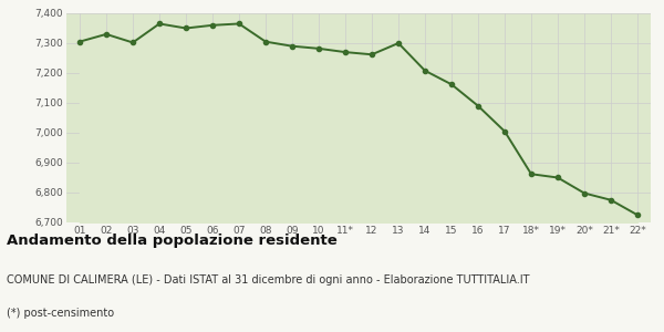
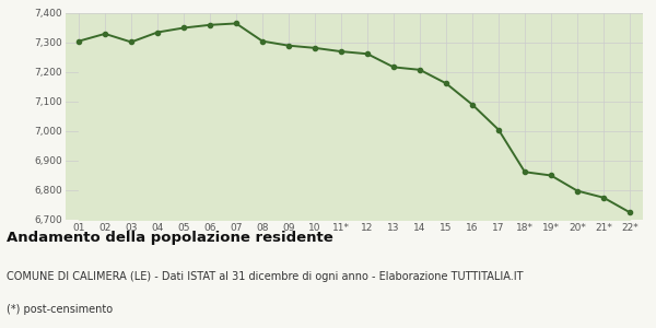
04: 7,365 -> 7,335
13: 7,300 -> 7,217
